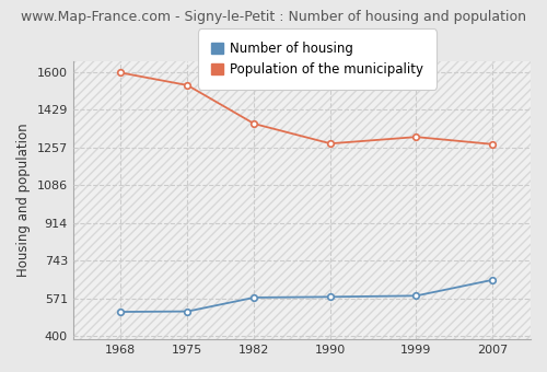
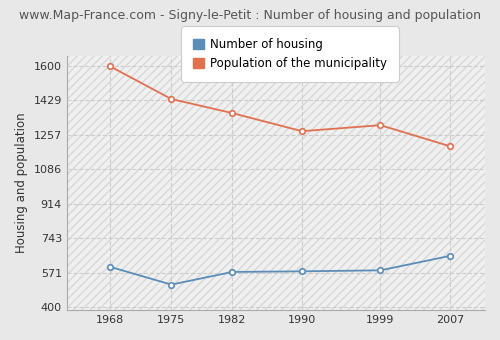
Number of housing/1968: 510 -> 600
Population of the municipality/1975: 1540 -> 1435
Population of the municipality/2007: 1272 -> 1200
